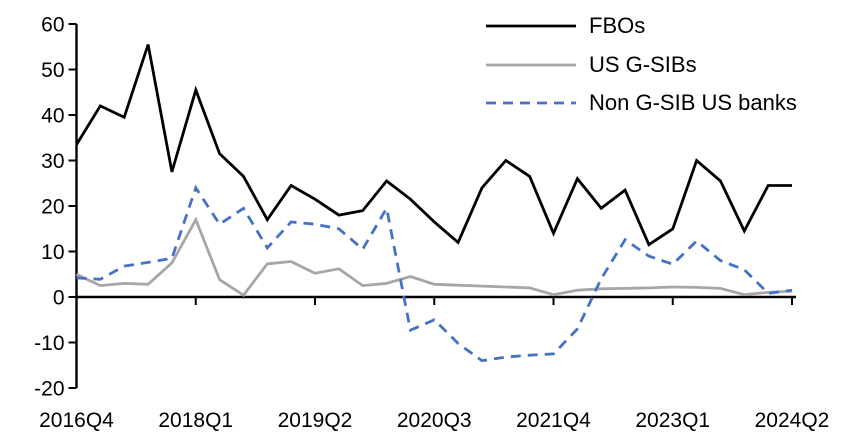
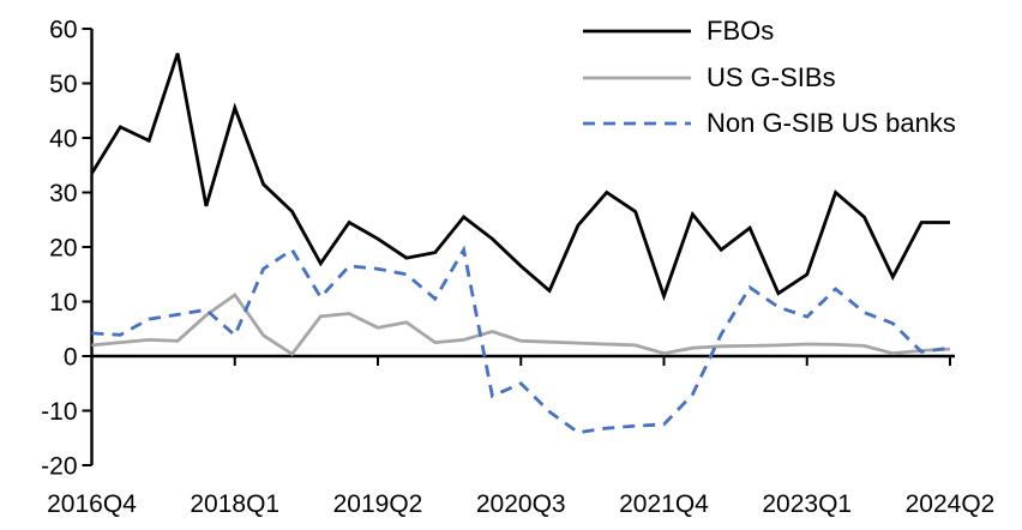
US G-SIBs/2016Q4: 5 -> 2
US G-SIBs/2018Q1: 17 -> 11
Non G-SIB US banks/2018Q1: 24 -> 4
FBOs/2021Q4: 14 -> 11
